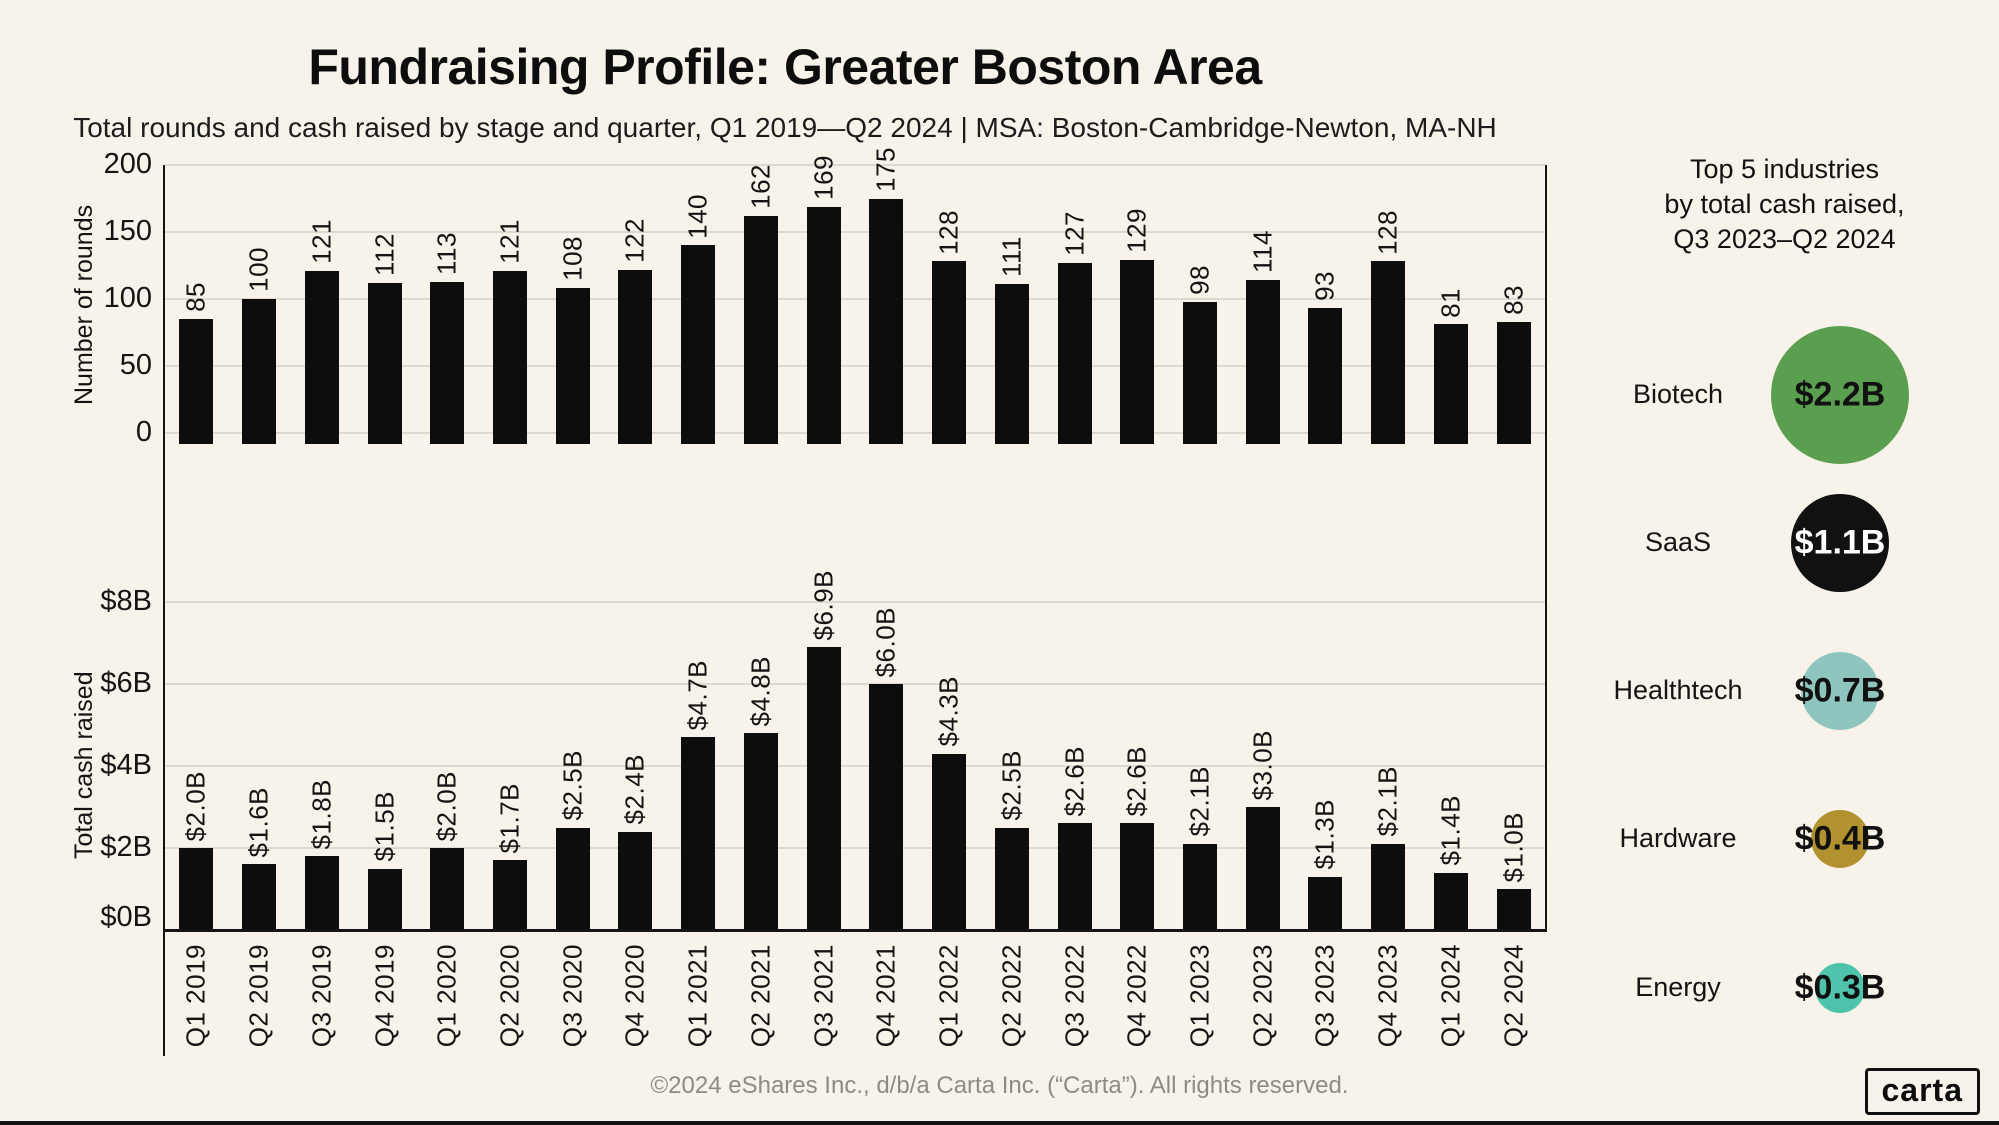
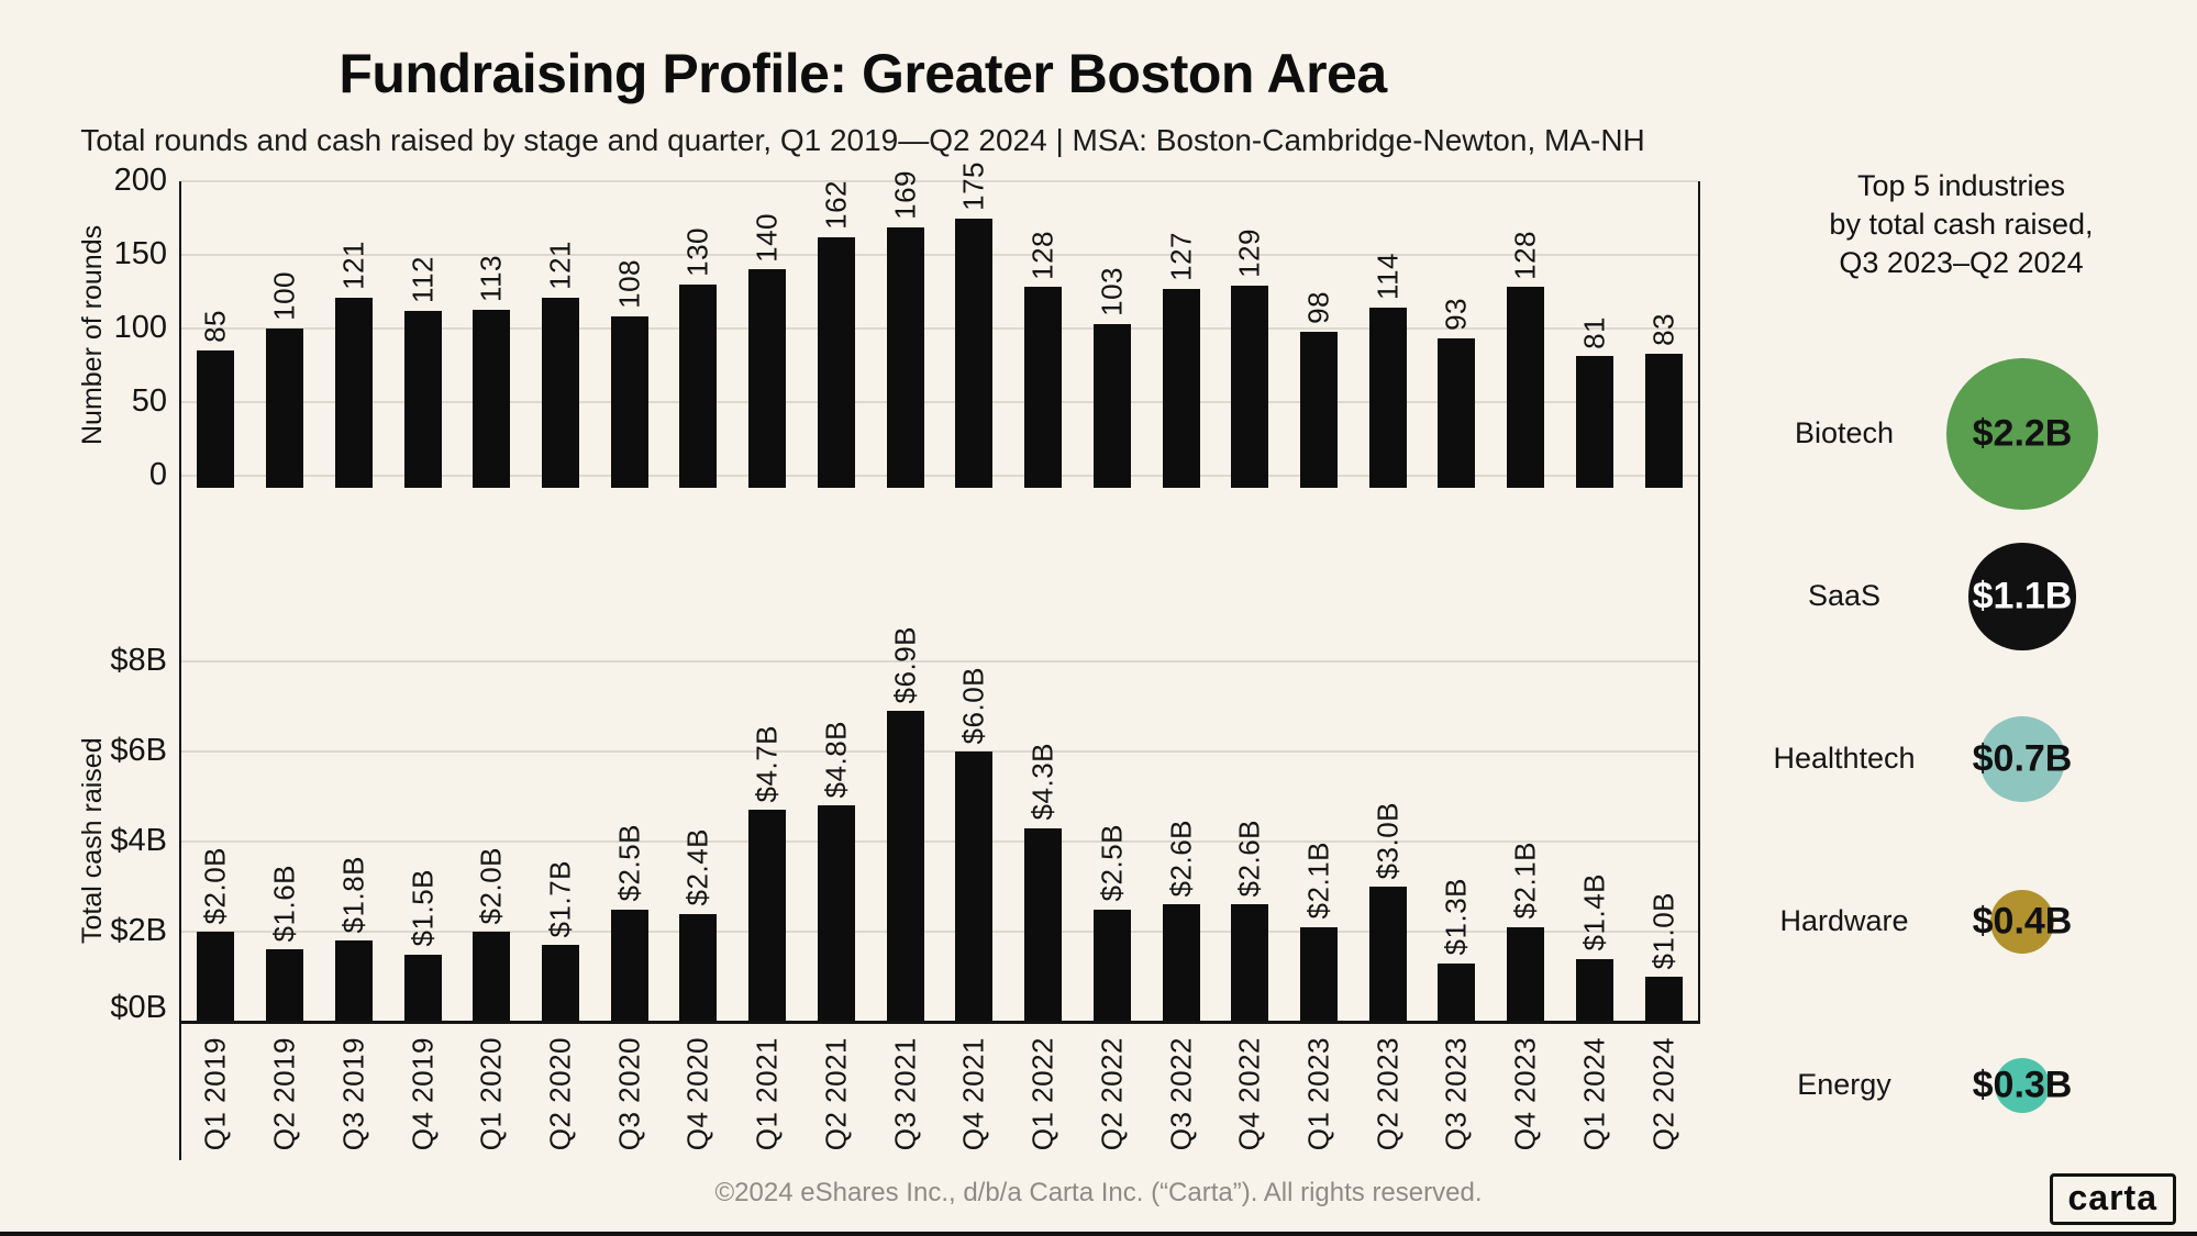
Number of rounds/Q4 2020: 122 -> 130
Number of rounds/Q2 2022: 111 -> 103
